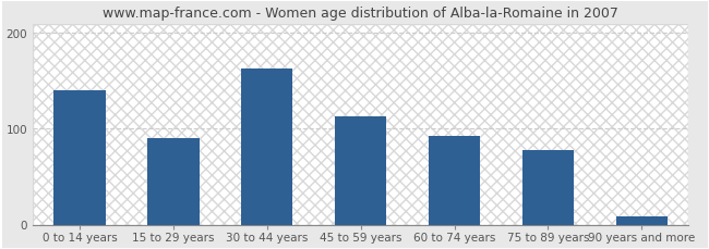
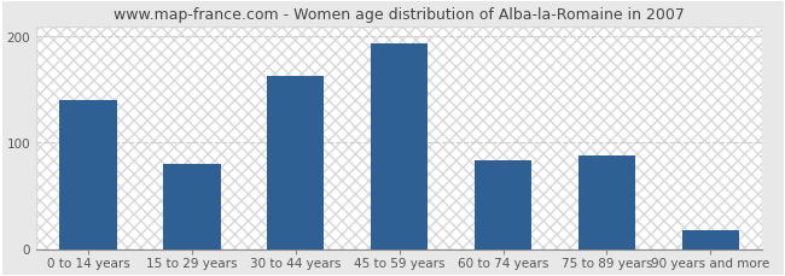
15 to 29 years: 90 -> 80
45 to 59 years: 113 -> 194
60 to 74 years: 93 -> 84
75 to 89 years: 78 -> 88
90 years and more: 8 -> 18
